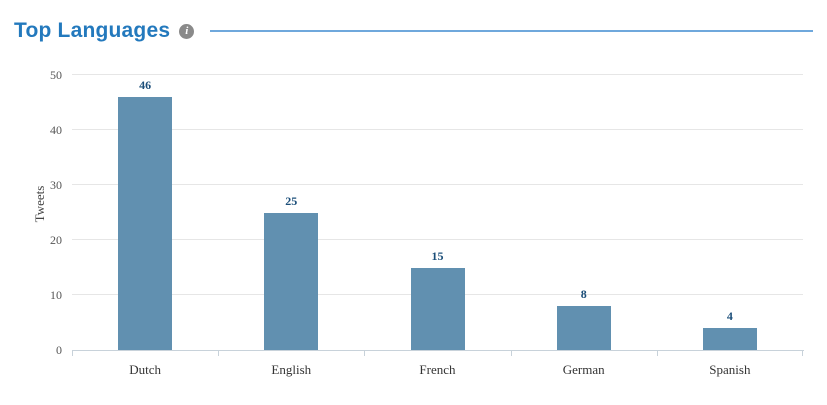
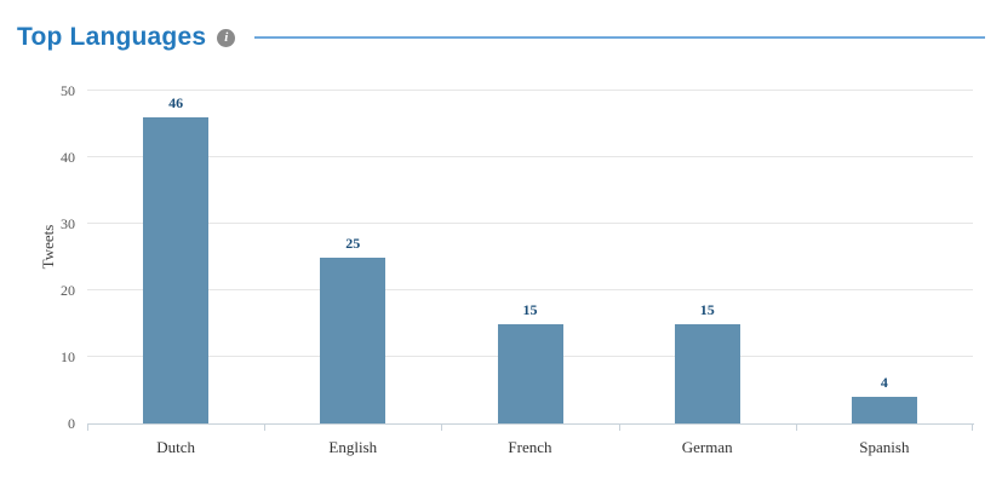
German: 8 -> 15
